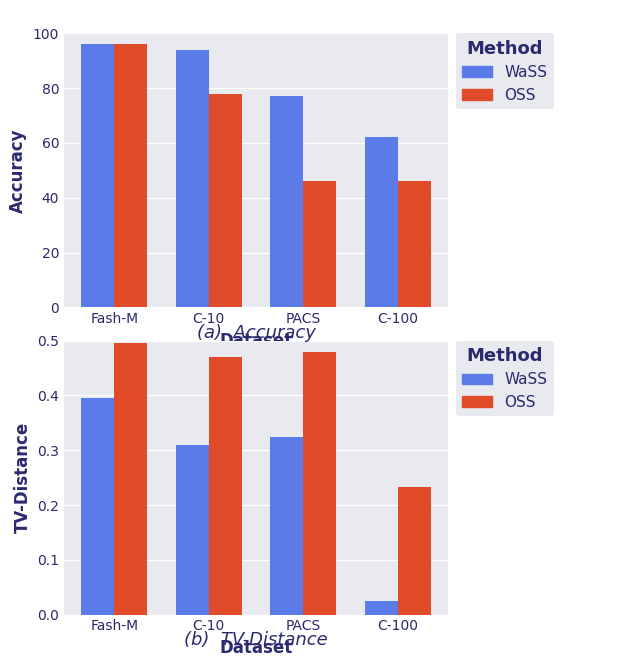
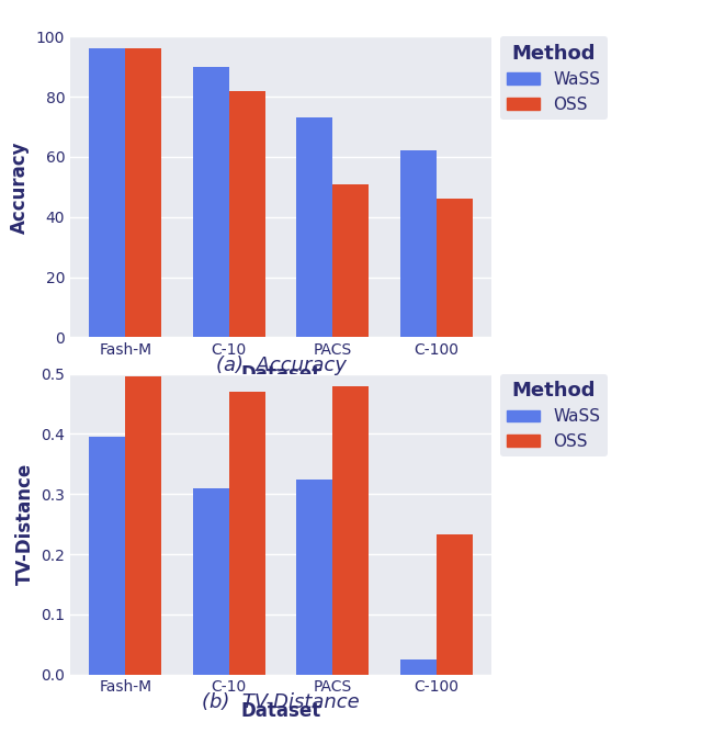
WaSS/C-10: 94 -> 90
OSS/C-10: 78 -> 82
WaSS/PACS: 77 -> 73
OSS/PACS: 46 -> 51
